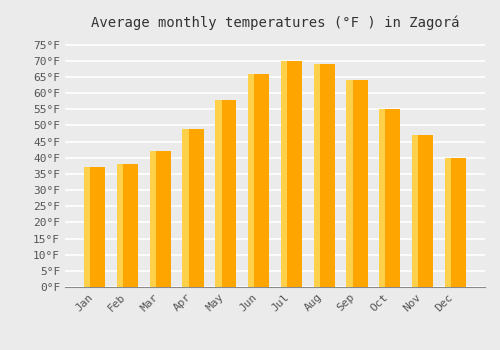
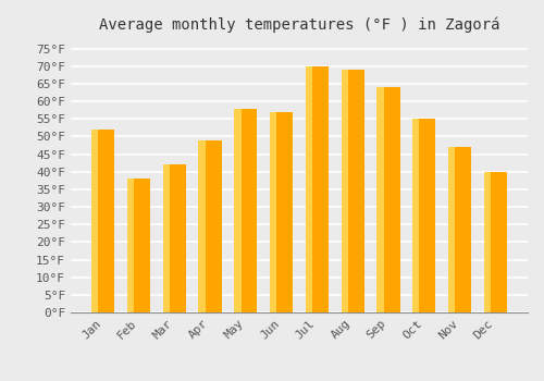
Jan: 37°F -> 52°F
Jun: 66°F -> 57°F
